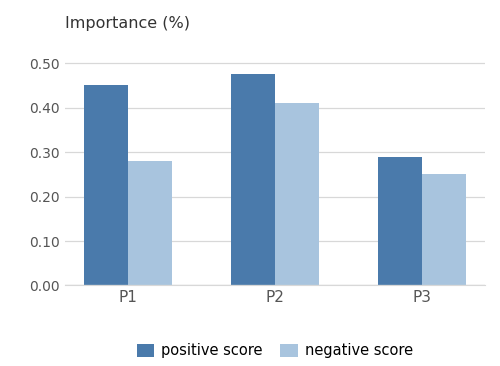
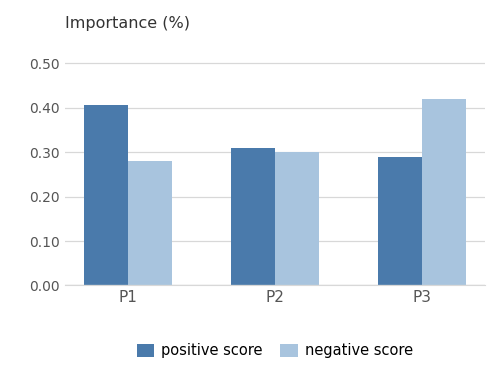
positive score/P1: 0.450 -> 0.405
positive score/P2: 0.475 -> 0.310
negative score/P2: 0.41 -> 0.30
negative score/P3: 0.25 -> 0.42
